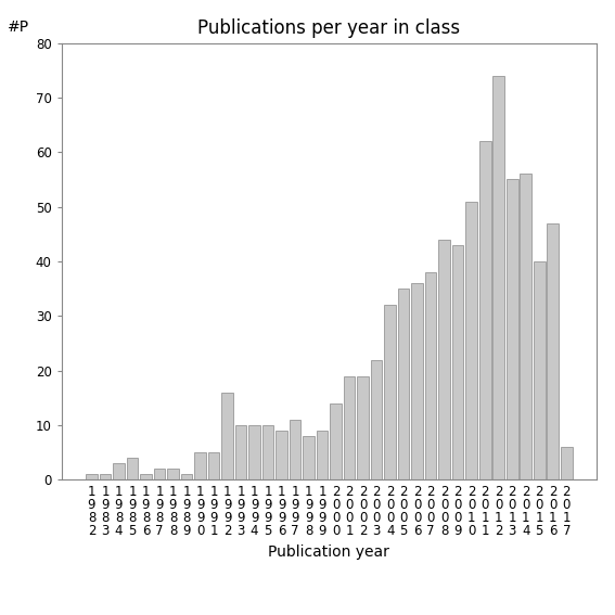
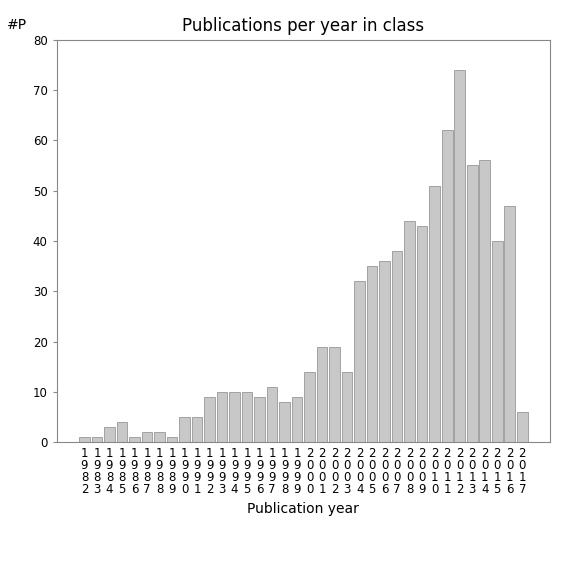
1 9 9 2: 16 -> 9
2 0 0 3: 22 -> 14
